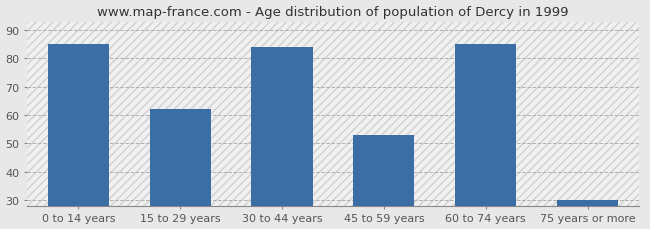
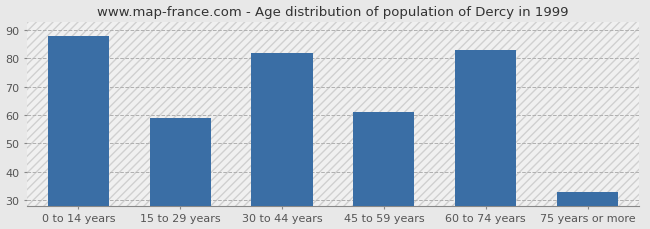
0 to 14 years: 85 -> 88
15 to 29 years: 62 -> 59
30 to 44 years: 84 -> 82
45 to 59 years: 53 -> 61
60 to 74 years: 85 -> 83
75 years or more: 30 -> 33
